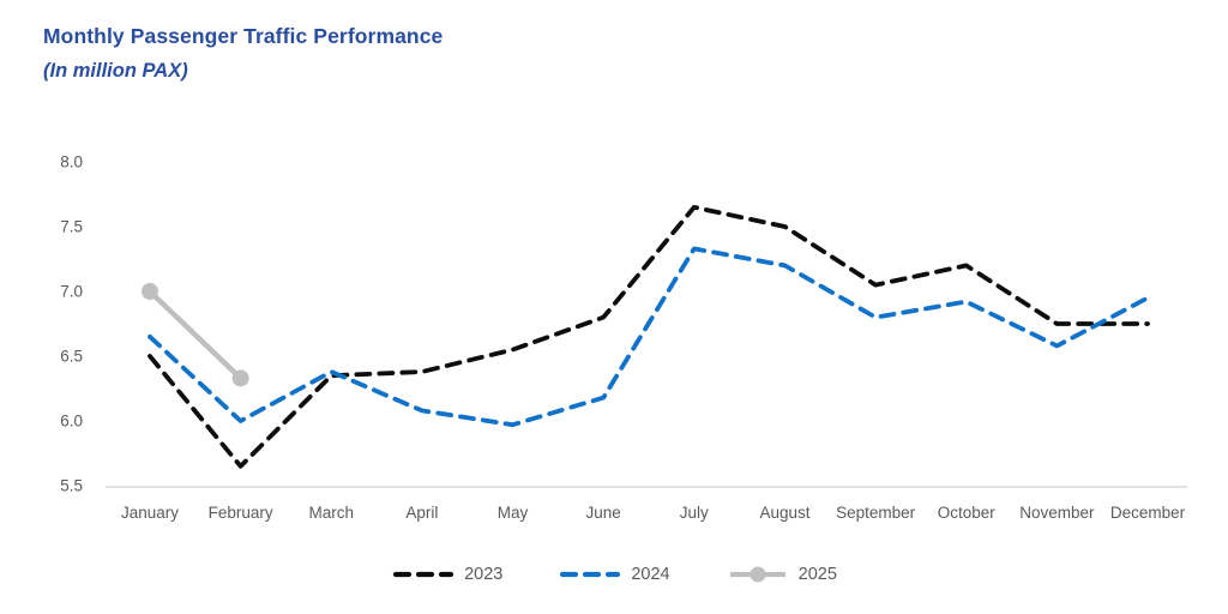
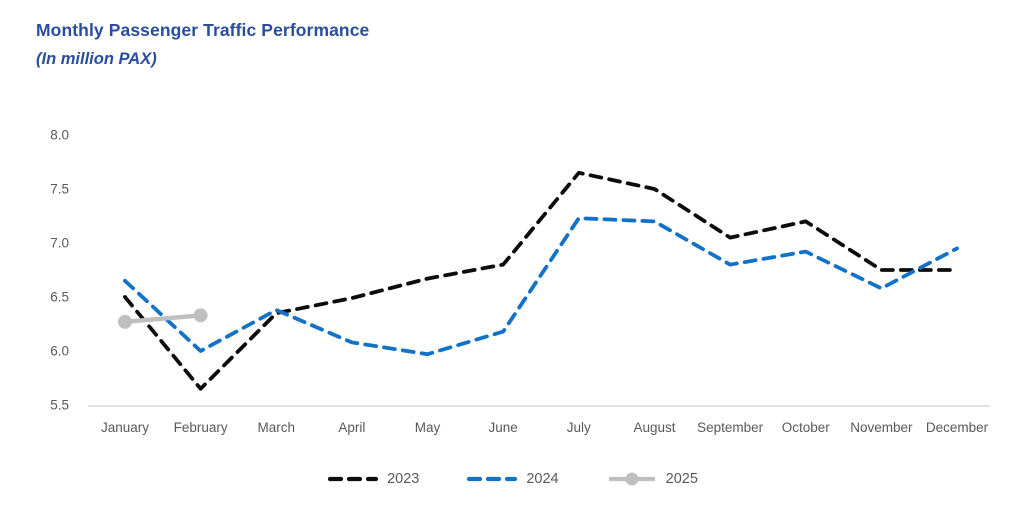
2025/January: 7.00 -> 6.27
2023/April: 6.38 -> 6.49
2023/May: 6.55 -> 6.67
2024/July: 7.33 -> 7.23
